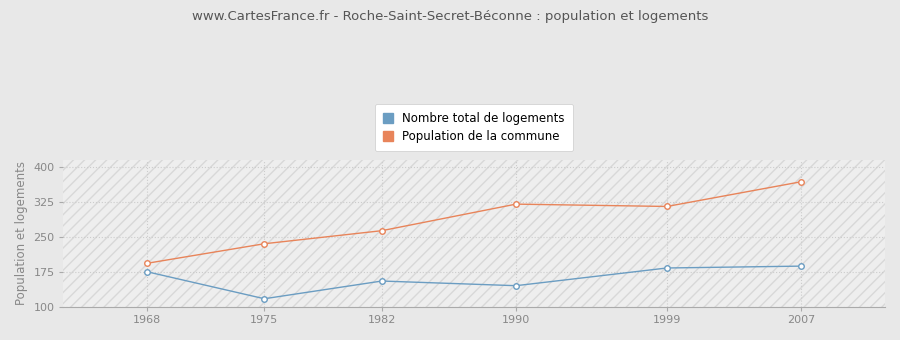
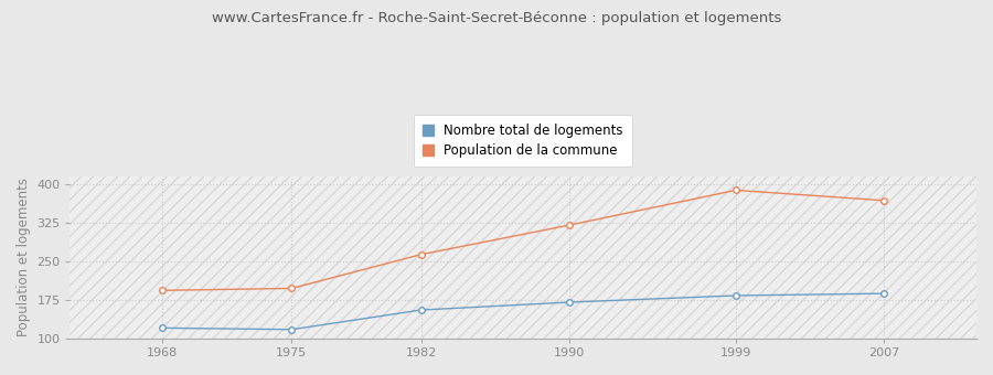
Nombre total de logements/1968: 175 -> 120
Population de la commune/1975: 235 -> 197
Nombre total de logements/1990: 145 -> 170
Population de la commune/1999: 315 -> 388
